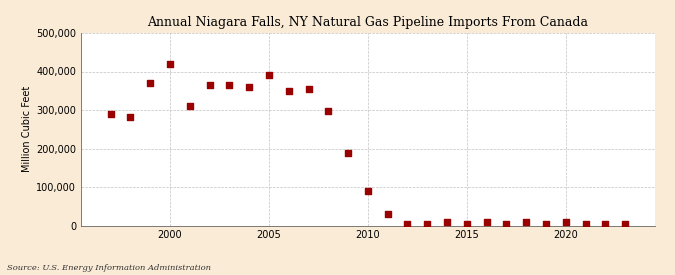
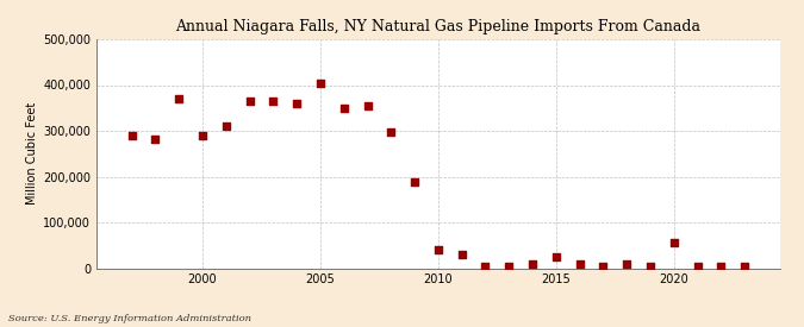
2000: 420,000 -> 290,000
2005: 390,000 -> 405,000
2010: 90,000 -> 40,000
2015: 5,000 -> 25,000
2020: 8,000 -> 55,000
